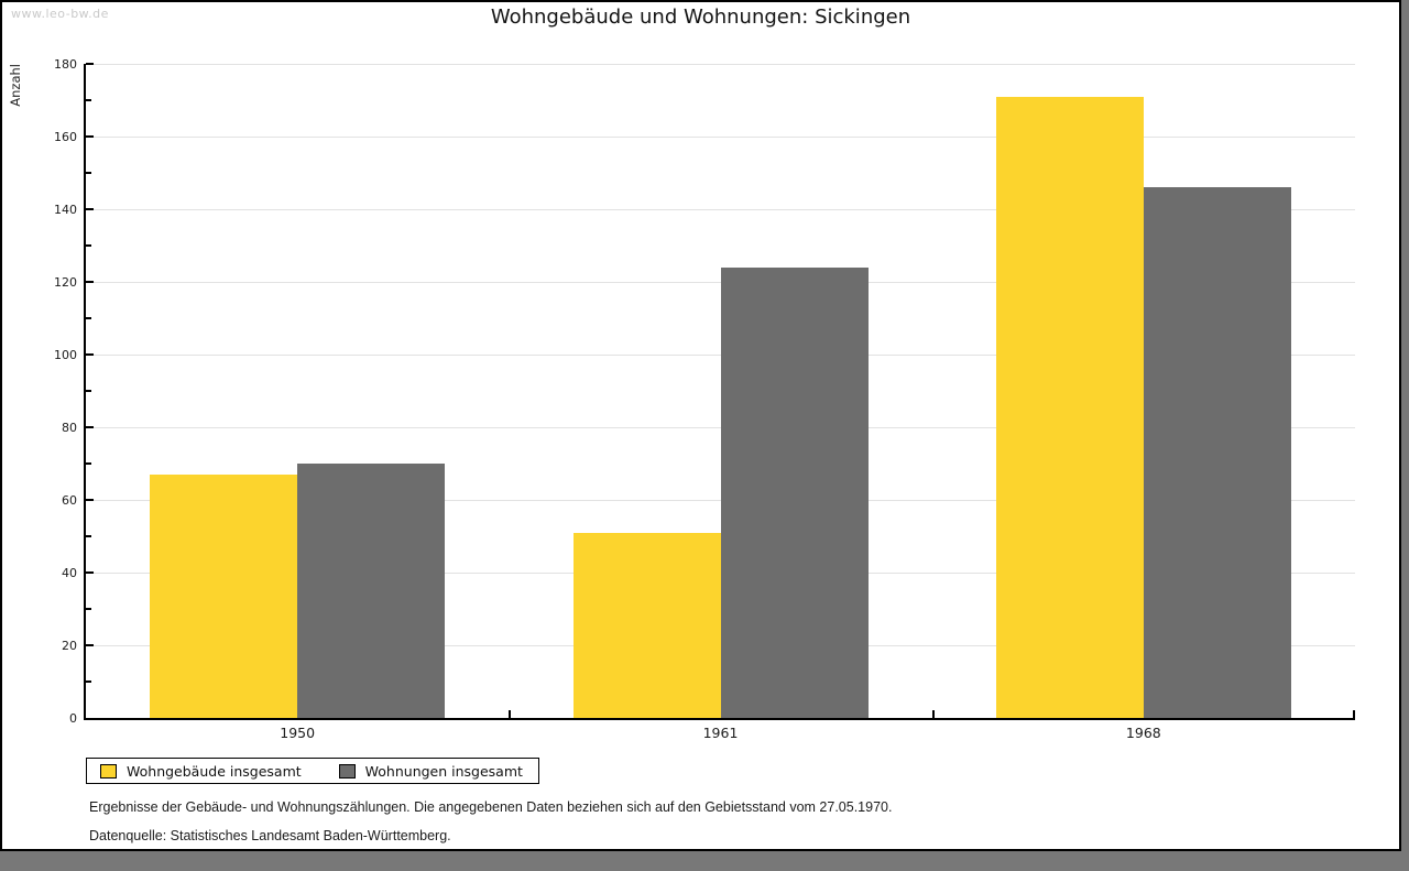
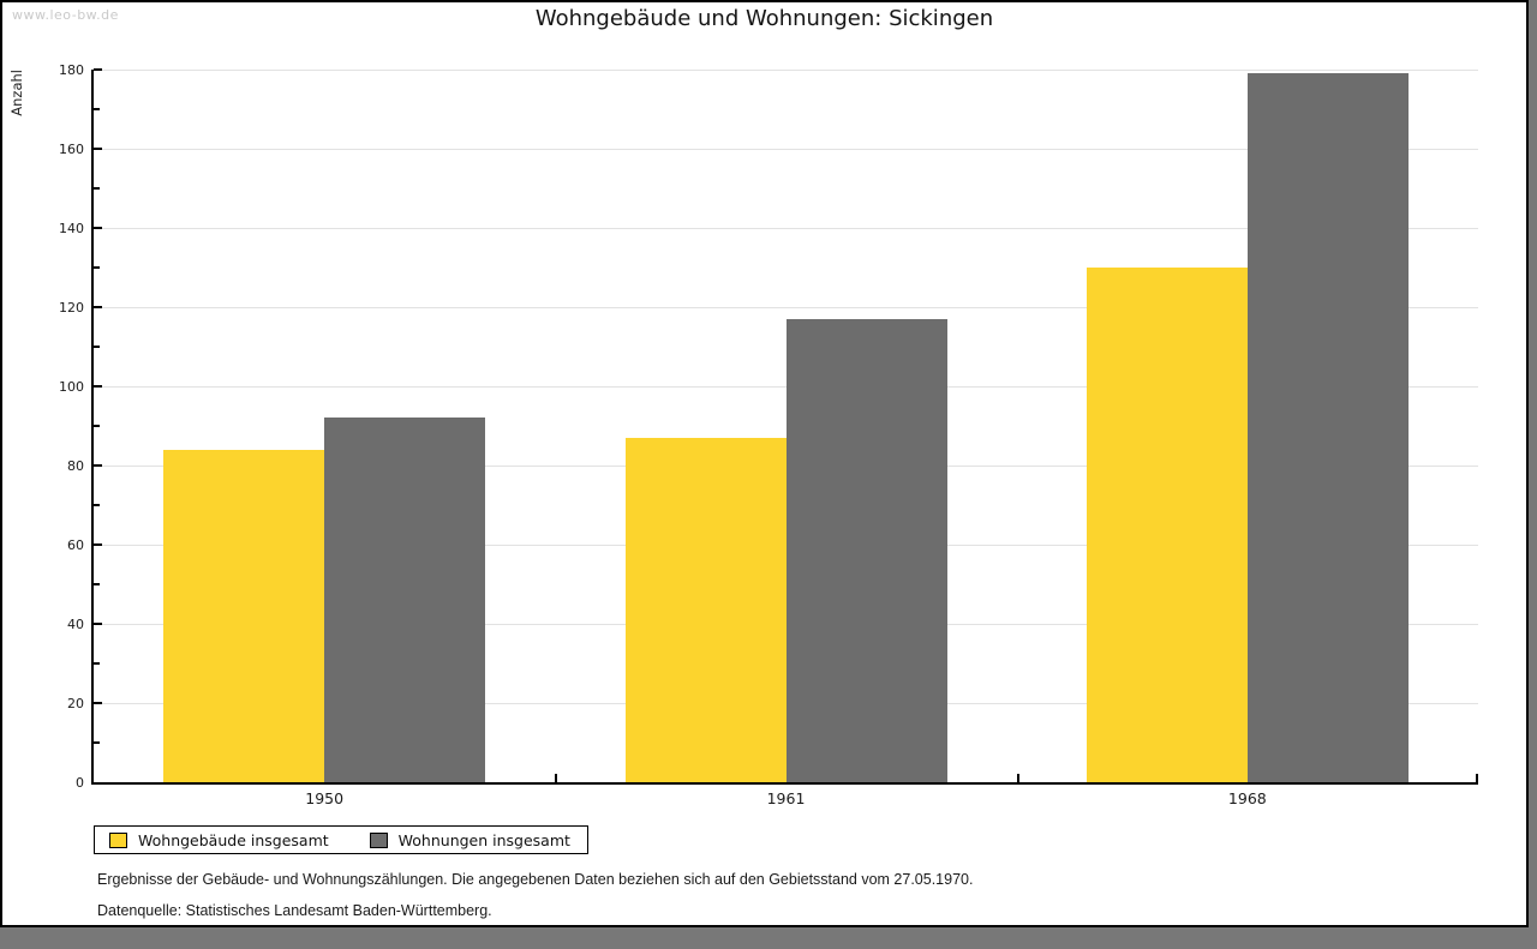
Wohngebäude insgesamt/1950: 67 -> 84
Wohnungen insgesamt/1950: 70 -> 92
Wohngebäude insgesamt/1961: 51 -> 87
Wohnungen insgesamt/1961: 124 -> 117
Wohngebäude insgesamt/1968: 171 -> 130
Wohnungen insgesamt/1968: 146 -> 179
